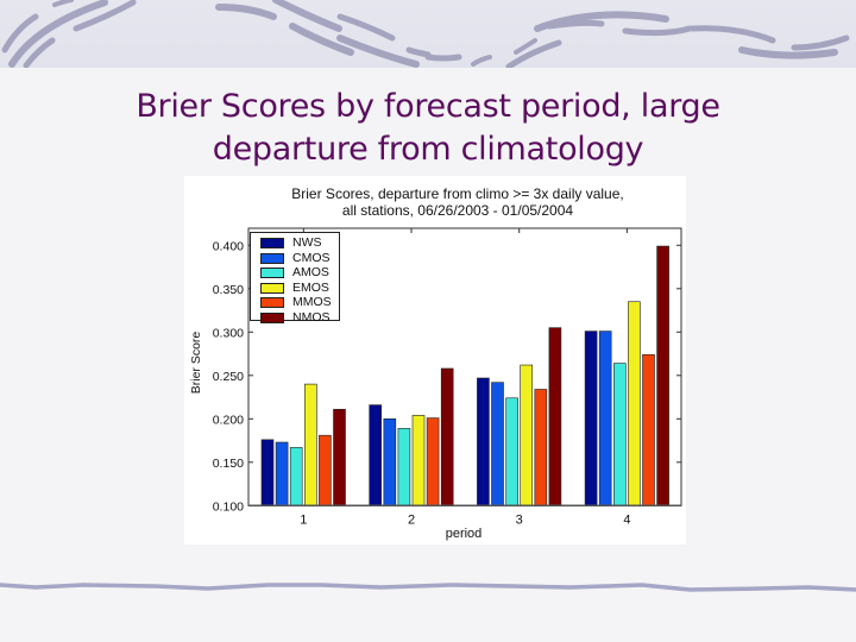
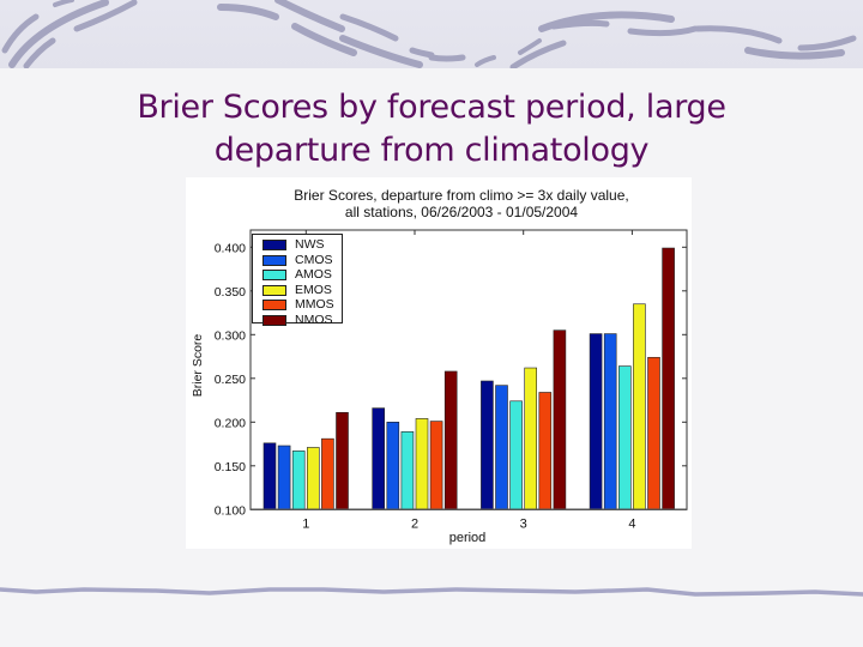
EMOS/1: 0.24 -> 0.17
